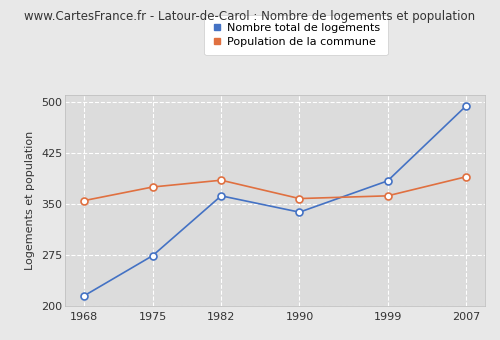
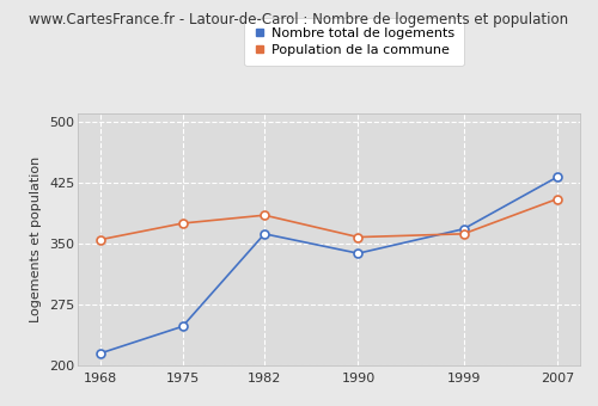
Nombre total de logements/1975: 274 -> 248
Nombre total de logements/1999: 384 -> 368
Nombre total de logements/2007: 494 -> 432
Population de la commune/2007: 390 -> 405
